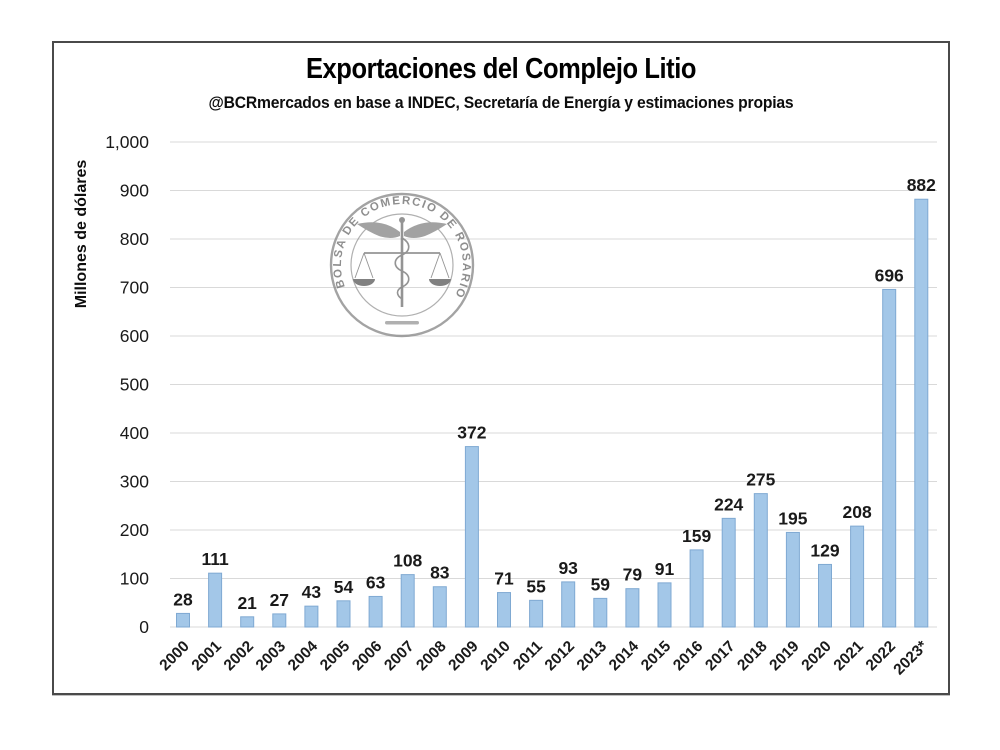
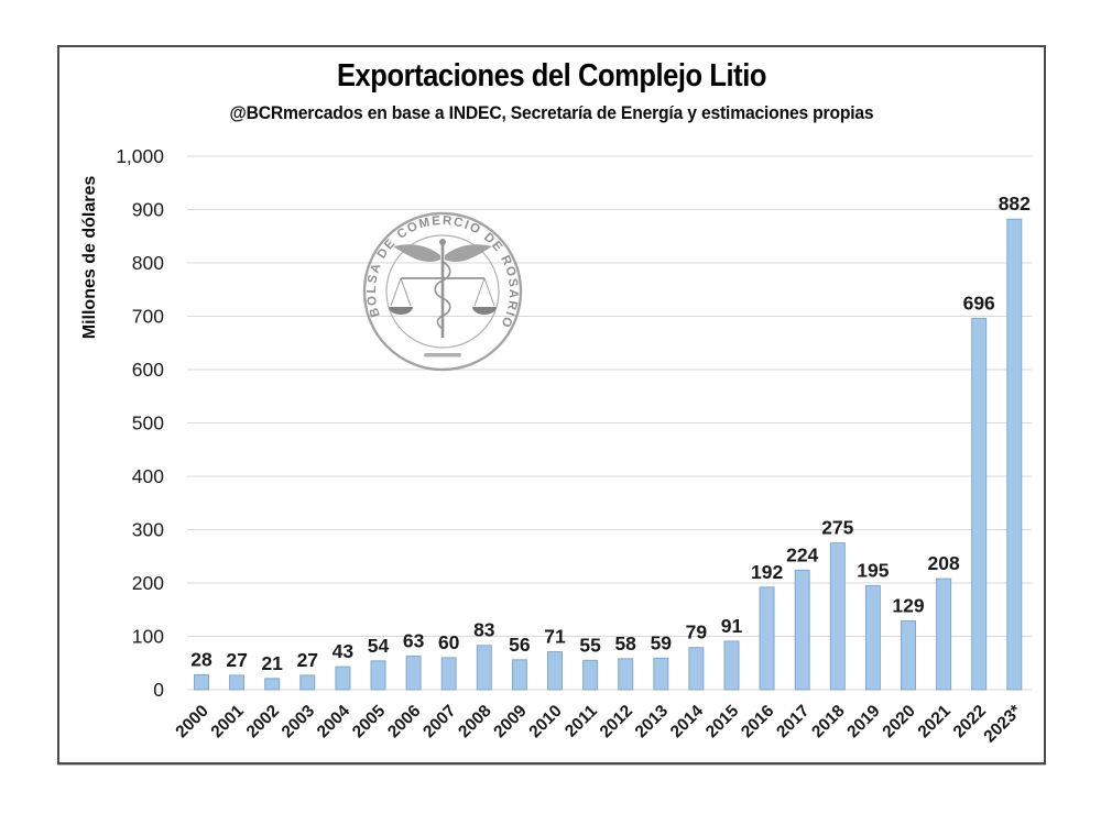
2001: 111 -> 27
2007: 108 -> 60
2009: 372 -> 56
2012: 93 -> 58
2016: 159 -> 192
